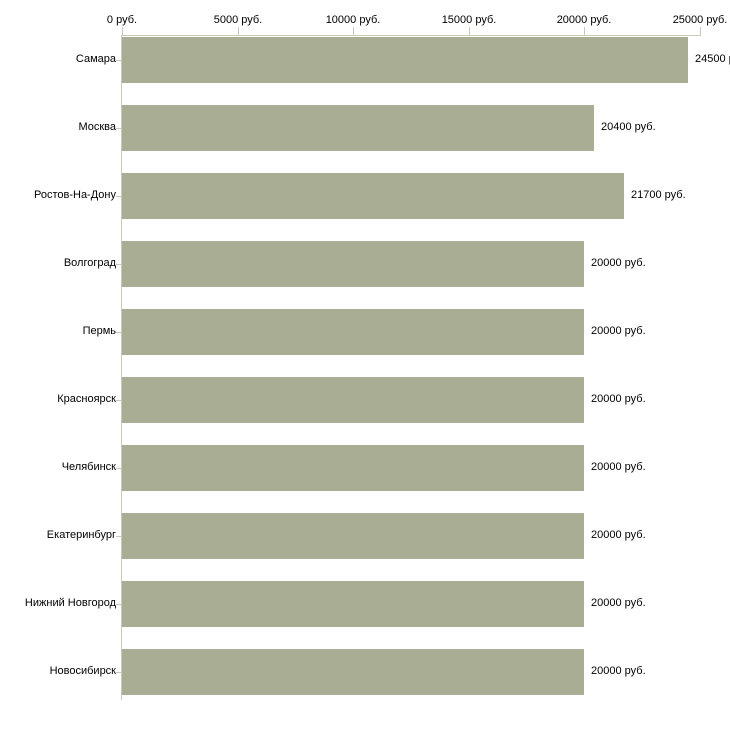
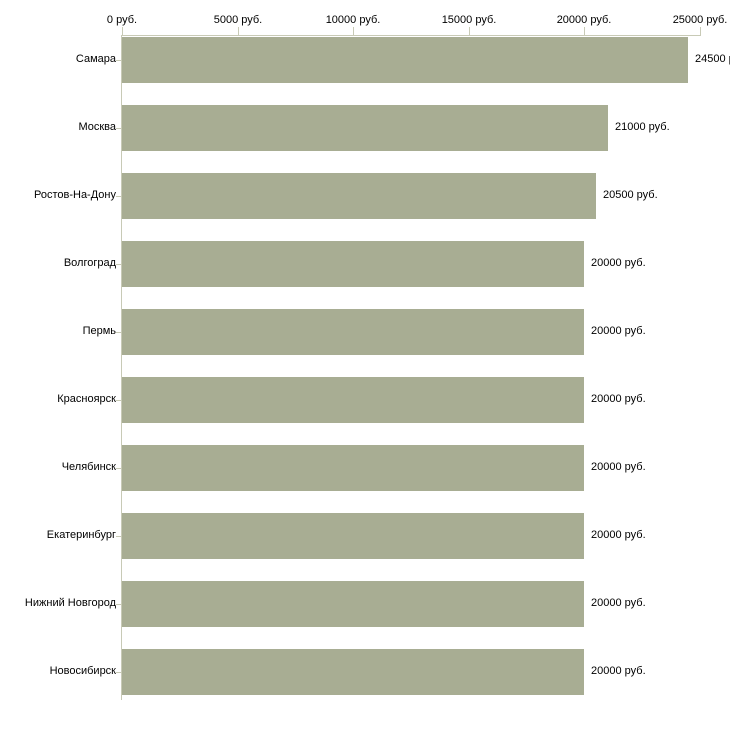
Москва: 20400 -> 21000
Ростов-На-Дону: 21700 -> 20500
